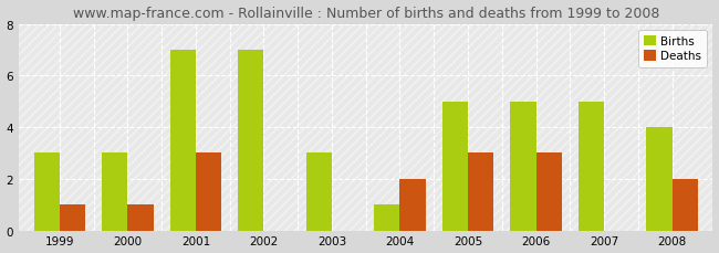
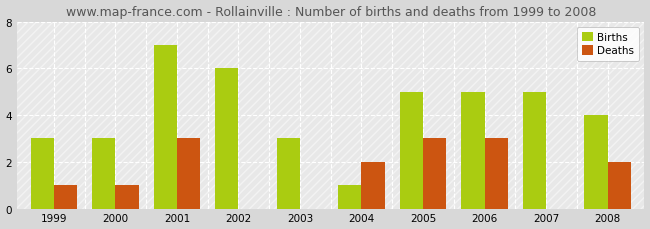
Births/2002: 7 -> 6
